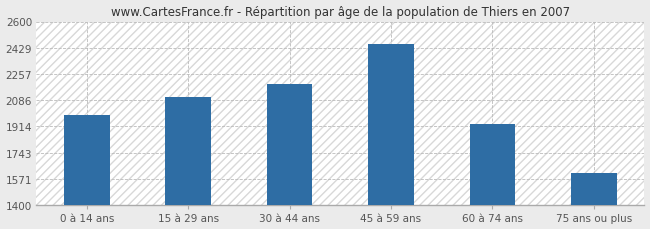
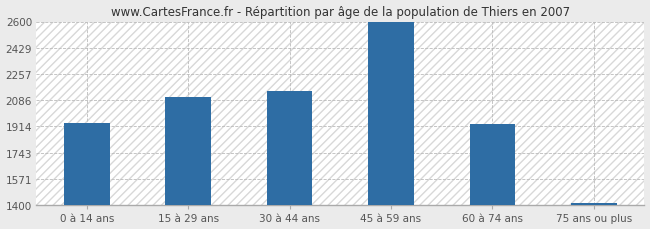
0 à 14 ans: 1990 -> 1940
30 à 44 ans: 2190 -> 2140
45 à 59 ans: 2450 -> 2600
75 ans ou plus: 1610 -> 1410
